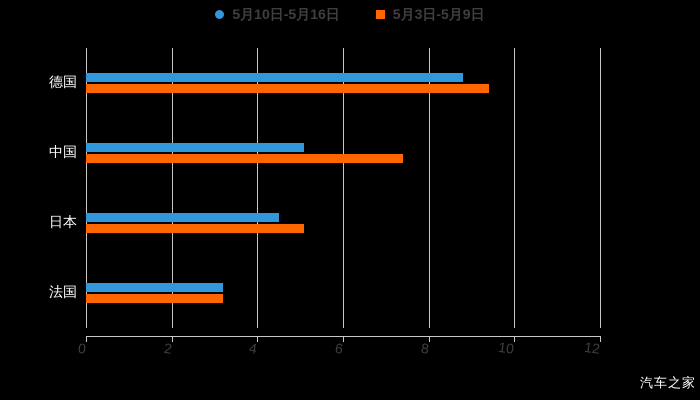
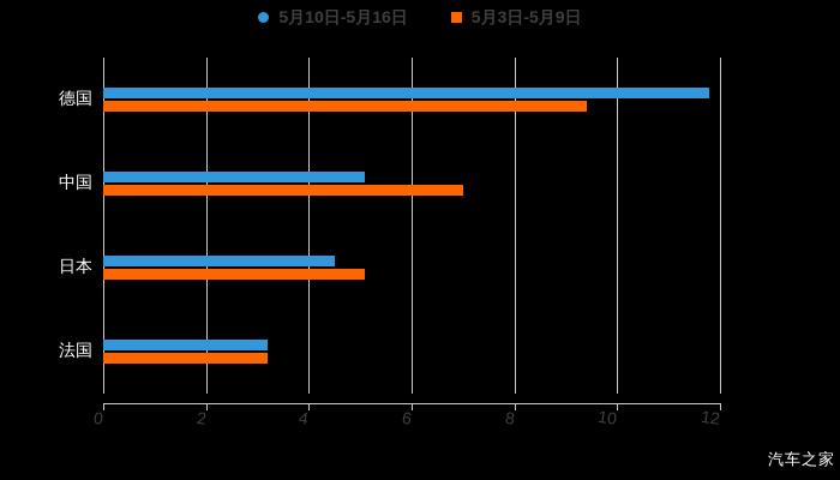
5月10日-5月16日/德国: 8.8 -> 11.8
5月3日-5月9日/中国: 7.4 -> 7.0
